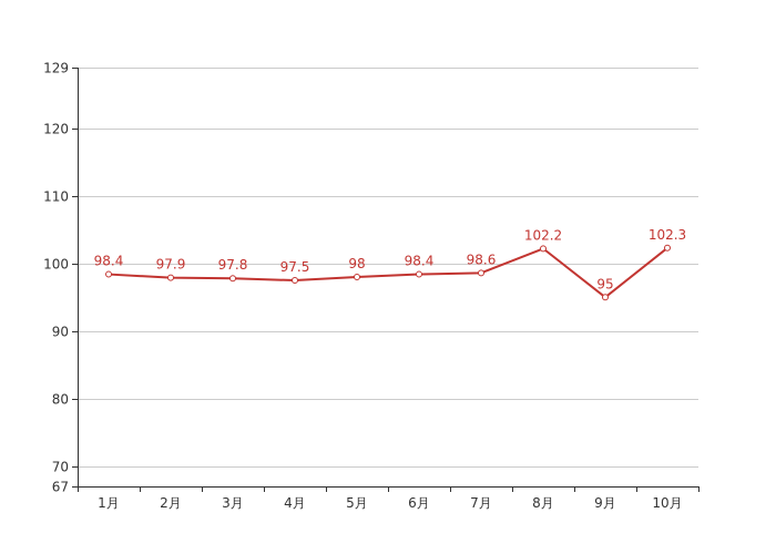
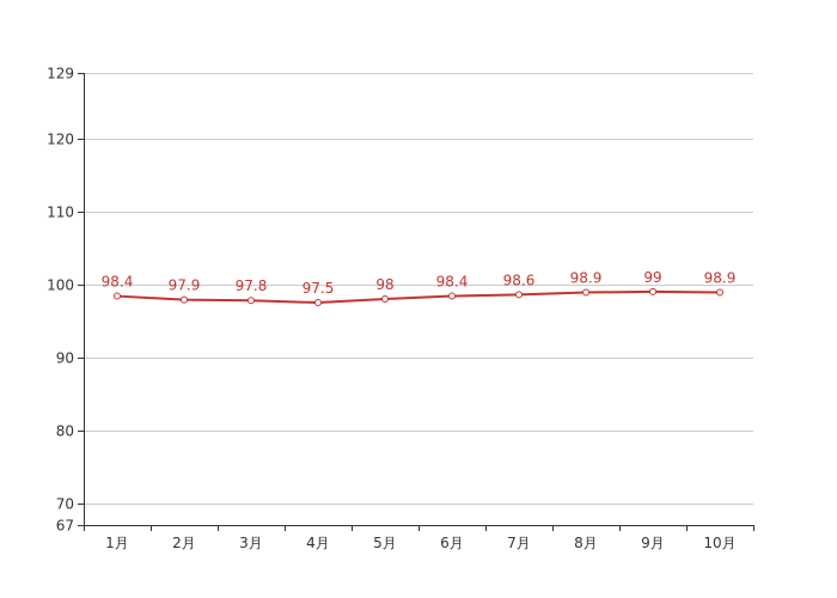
8月: 102.2 -> 98.9
9月: 95 -> 99
10月: 102.3 -> 98.9
